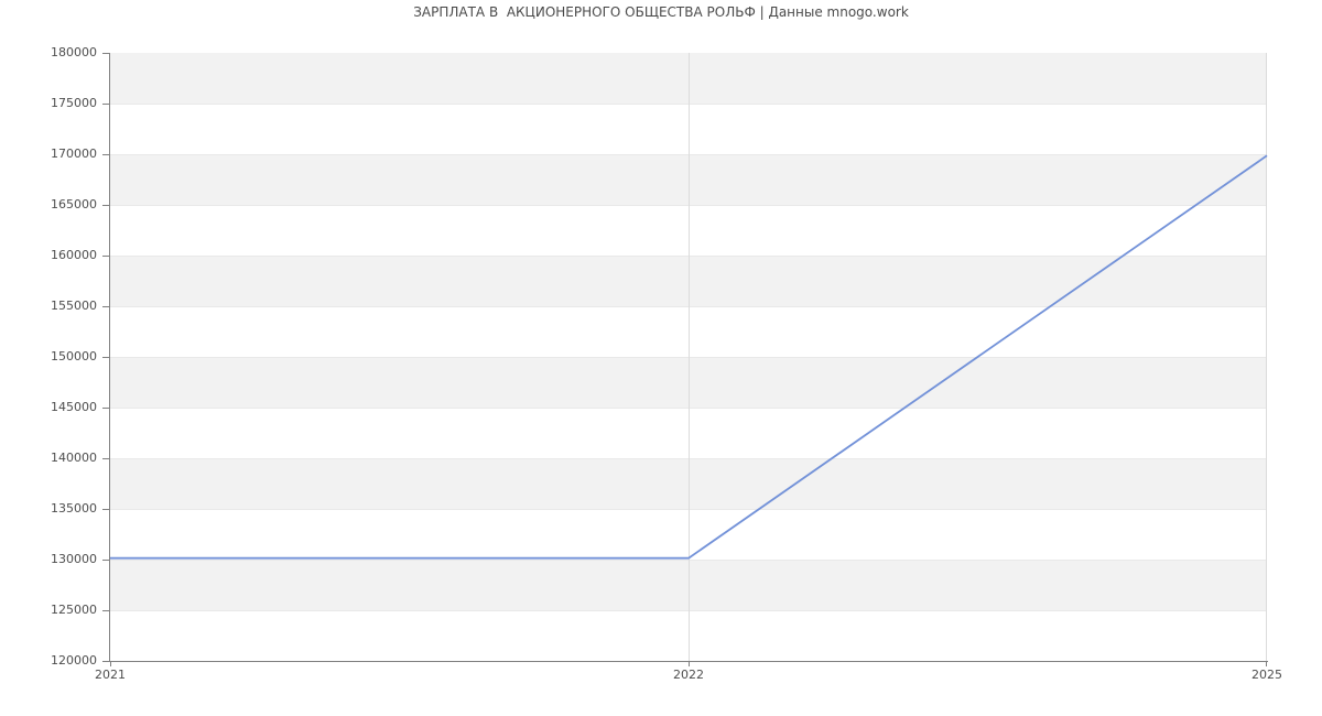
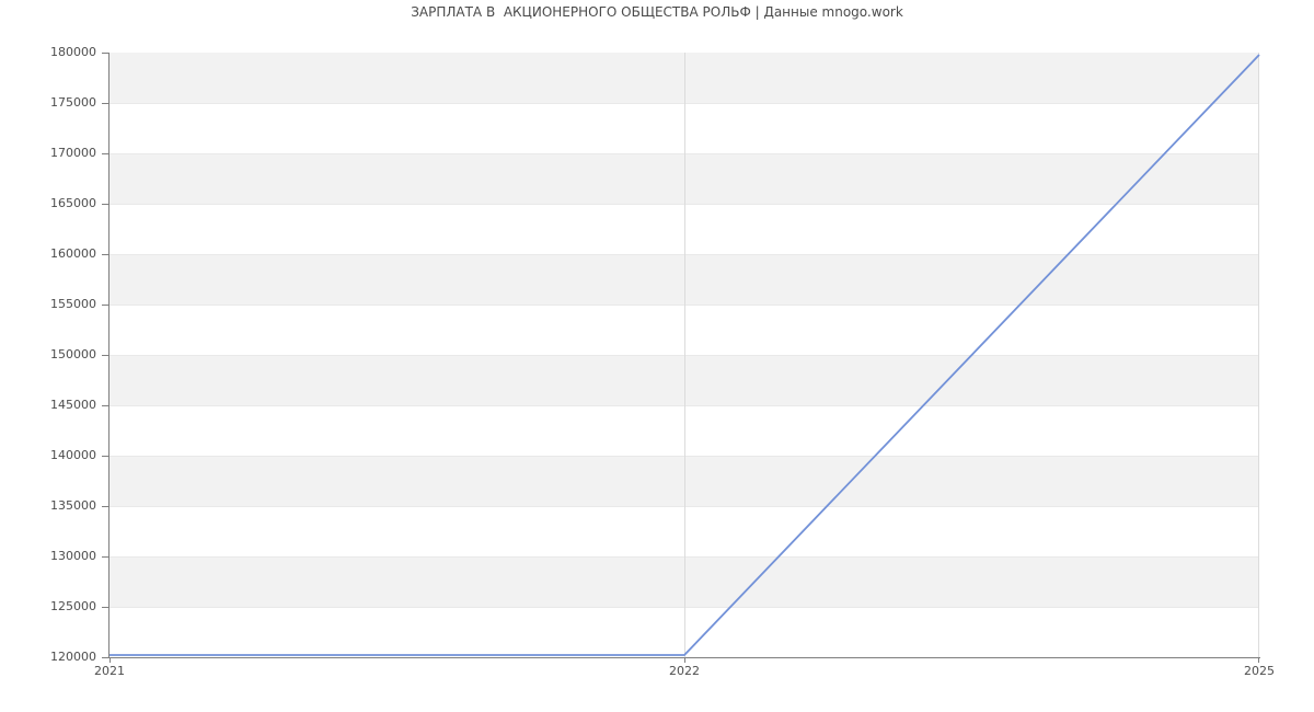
2021: 130000 -> 120000
2022: 130000 -> 120000
2025: 170000 -> 180000
